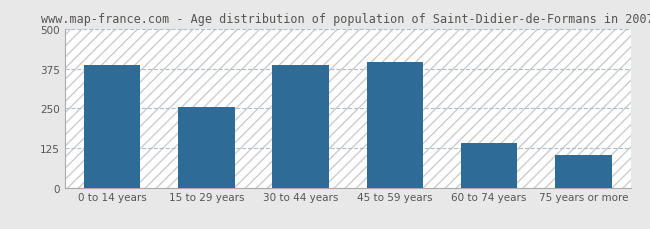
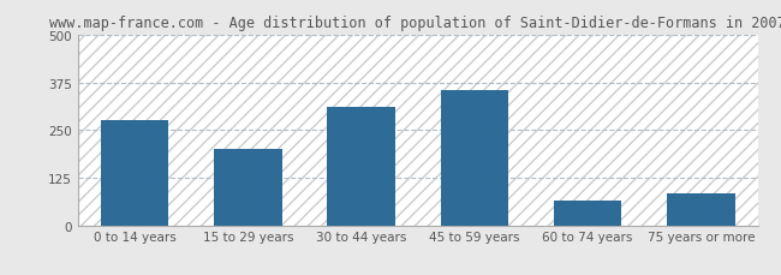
0 to 14 years: 385 -> 275
15 to 29 years: 253 -> 200
30 to 44 years: 386 -> 310
45 to 59 years: 395 -> 355
60 to 74 years: 140 -> 65
75 years or more: 103 -> 85
